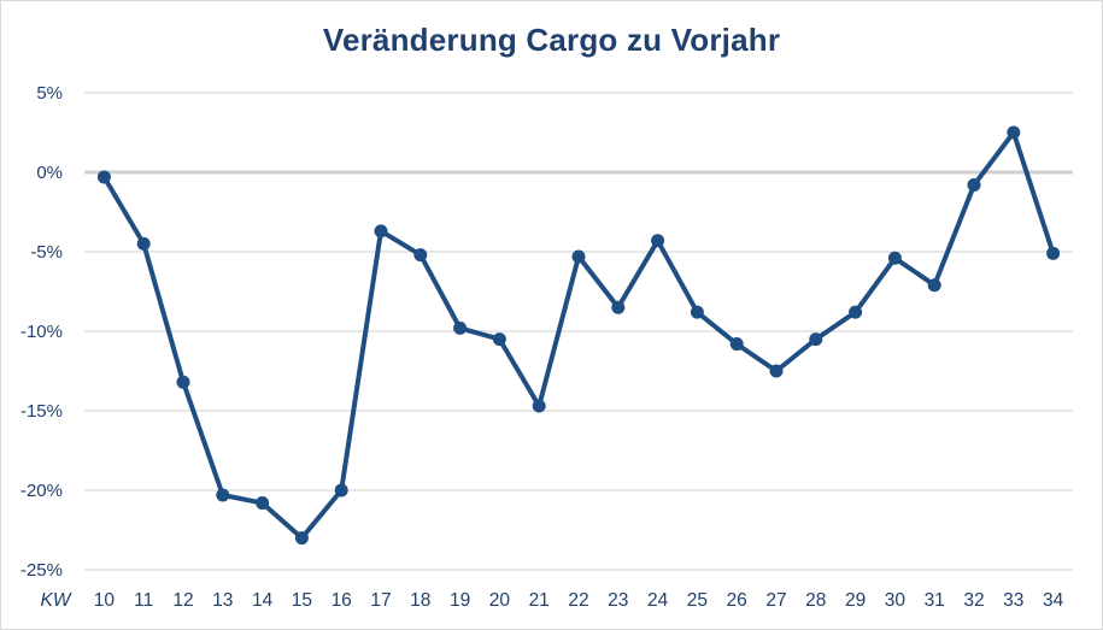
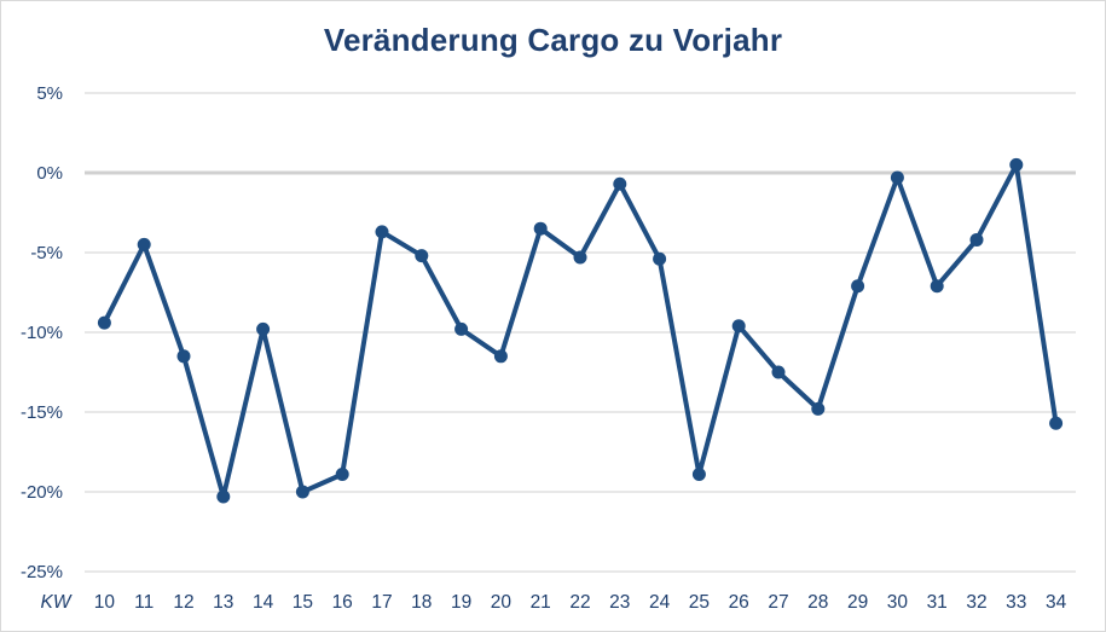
10: -0.3% -> -9.4%
12: -13.2% -> -11.5%
14: -20.8% -> -9.8%
15: -23.0% -> -20.0%
16: -20.0% -> -18.9%
20: -10.5% -> -11.5%
21: -14.7% -> -3.5%
23: -8.5% -> -0.7%
24: -4.3% -> -5.4%
25: -8.8% -> -18.9%
26: -10.8% -> -9.6%
28: -10.5% -> -14.8%
29: -8.8% -> -7.1%
30: -5.4% -> -0.3%
32: -0.8% -> -4.2%
33: 2.5% -> 0.5%
34: -5.1% -> -15.7%
